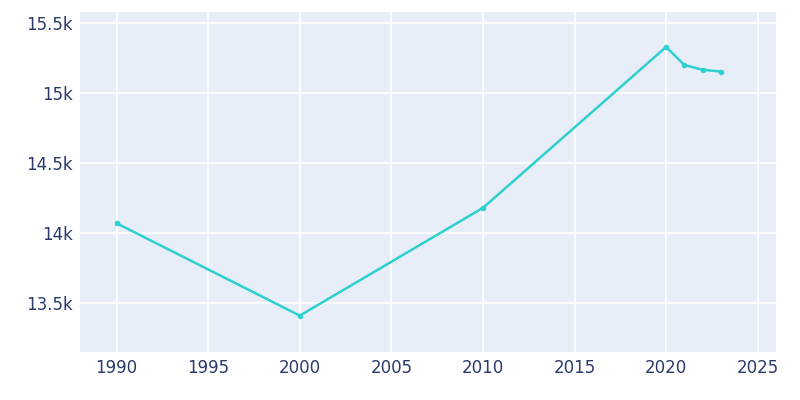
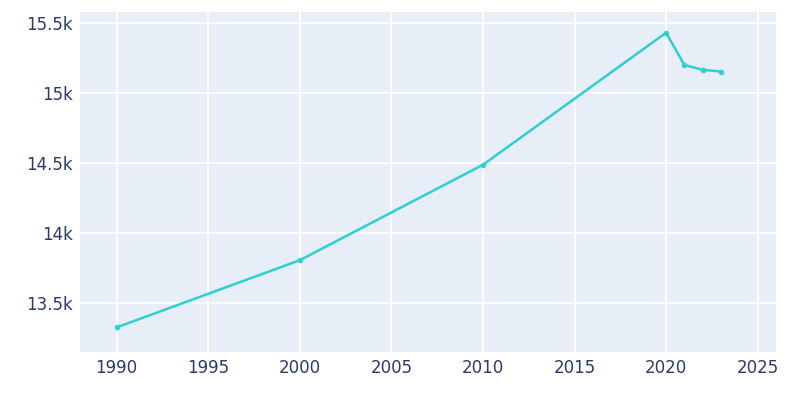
1990: 14.07k -> 13.33k
2000: 13.41k -> 13.81k
2010: 14.18k -> 14.49k
2020: 15.33k -> 15.43k
